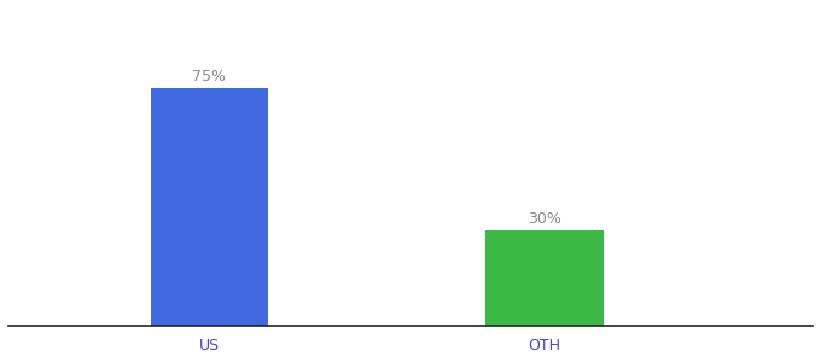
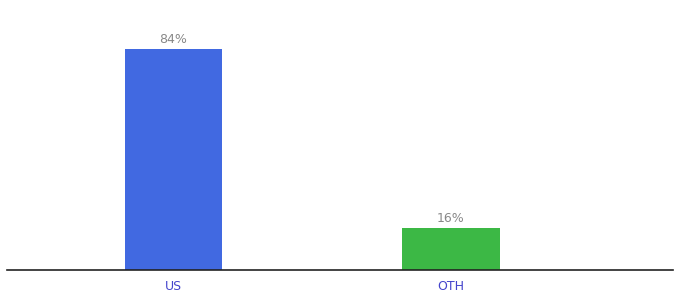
US: 75% -> 84%
OTH: 30% -> 16%
